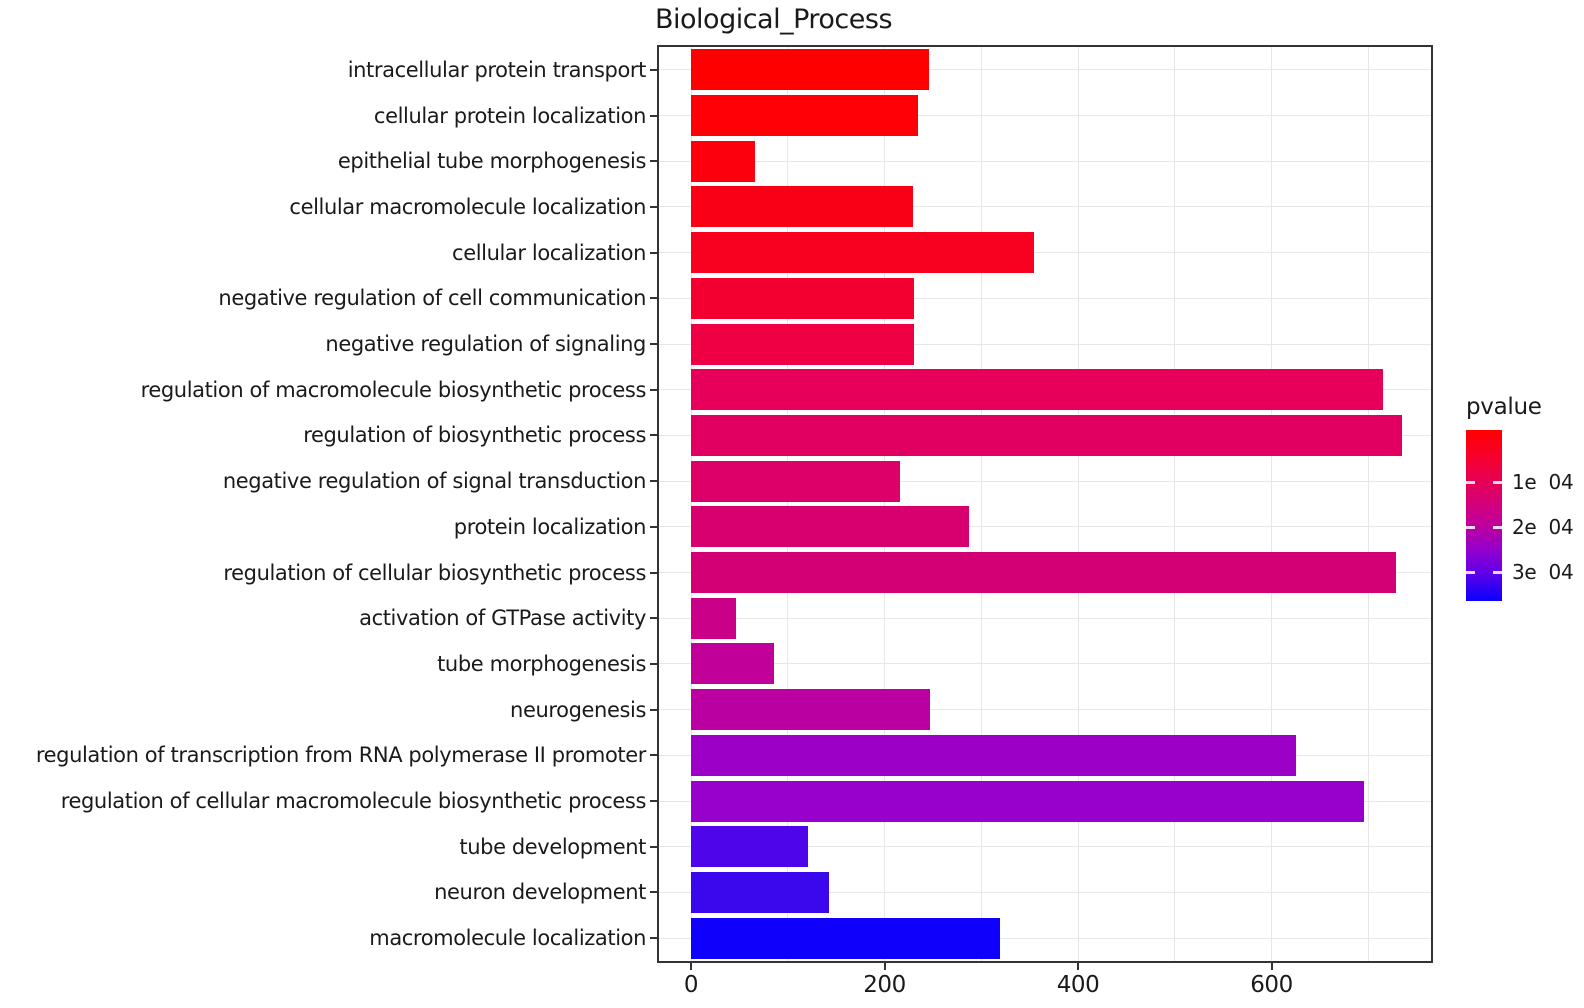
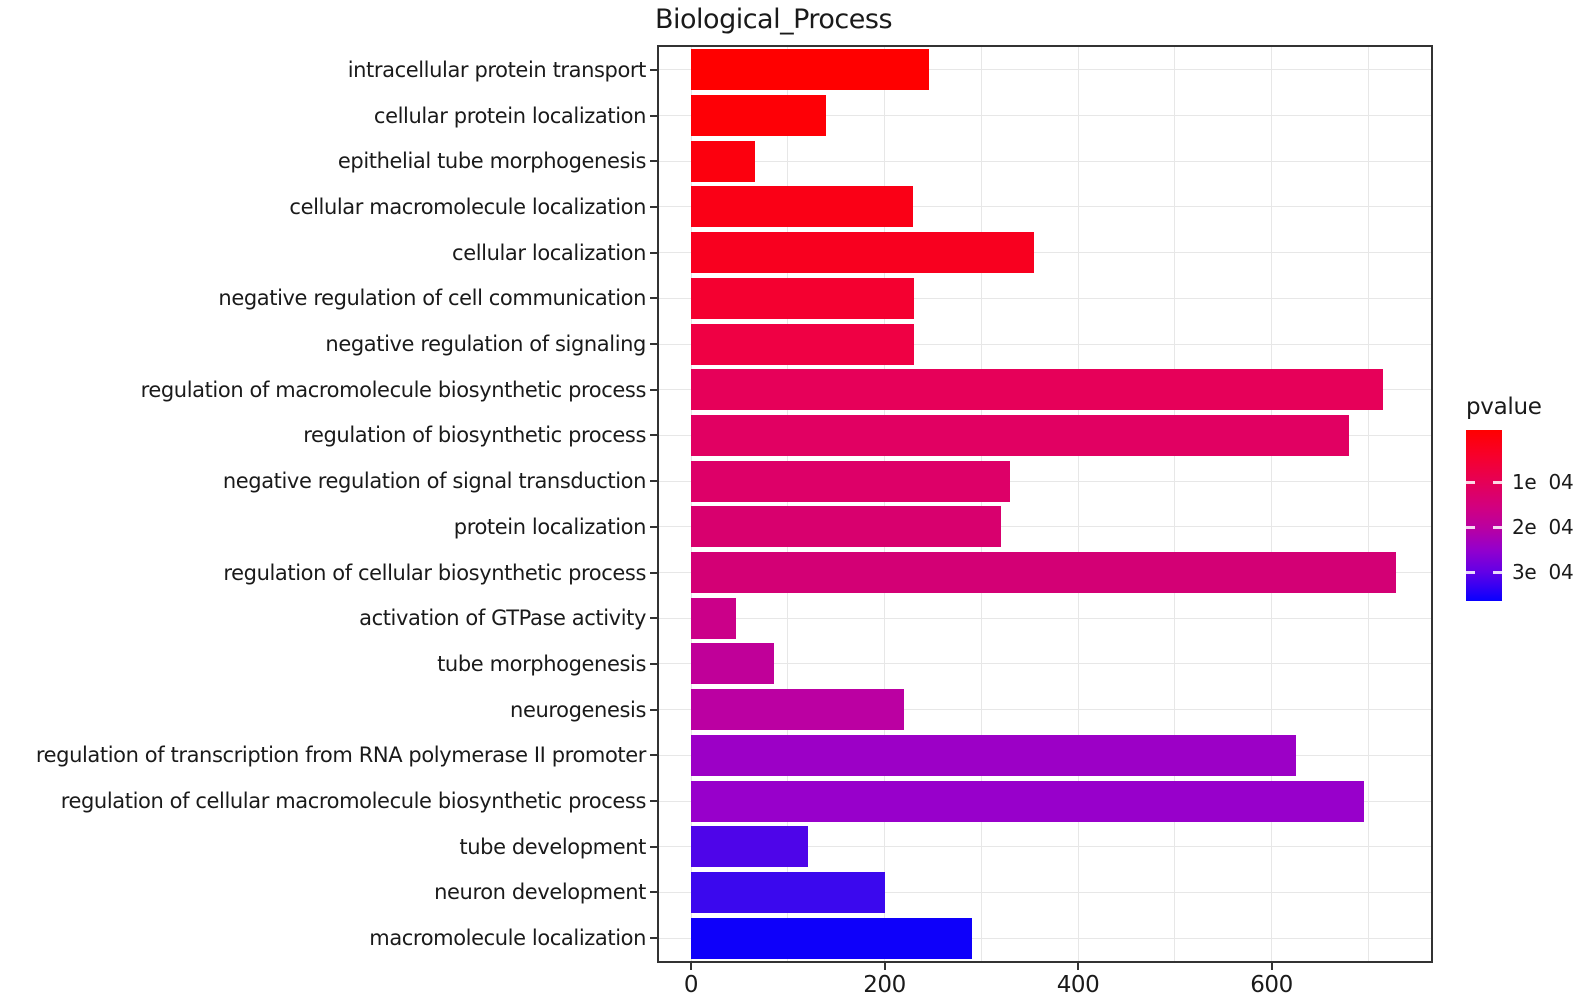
cellular protein localization: 240 -> 140
regulation of biosynthetic process: 740 -> 680
negative regulation of signal transduction: 220 -> 330
protein localization: 290 -> 320
neurogenesis: 250 -> 220
neuron development: 140 -> 200
macromolecule localization: 320 -> 290
